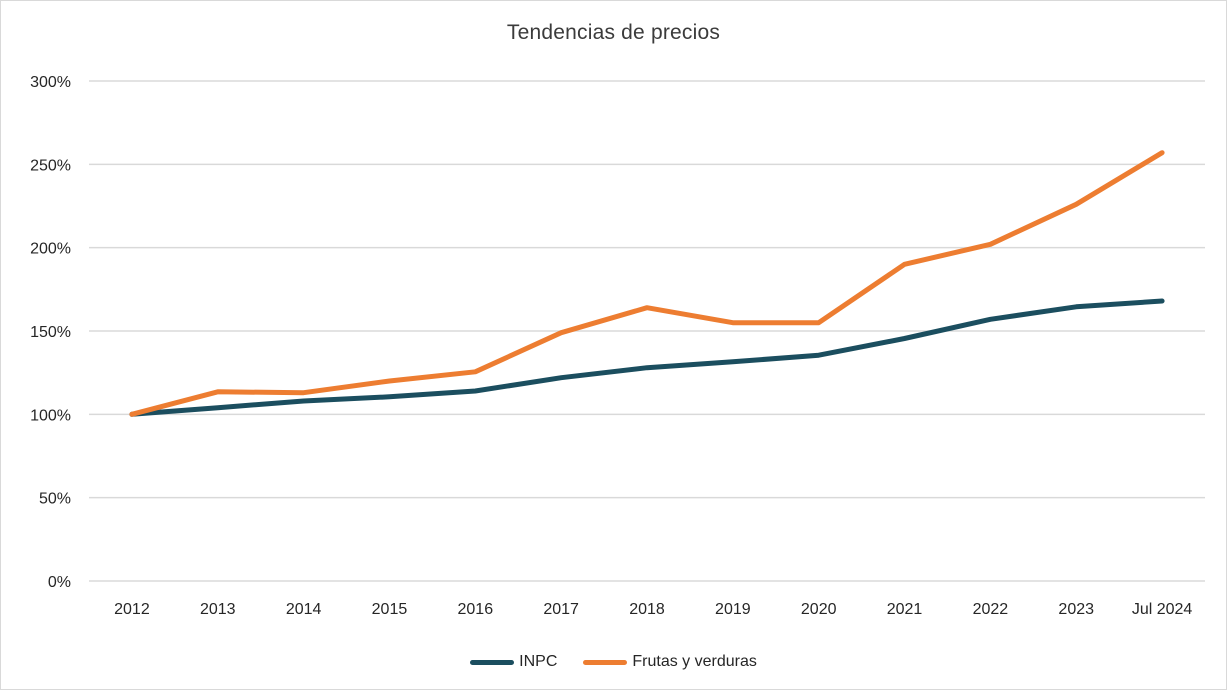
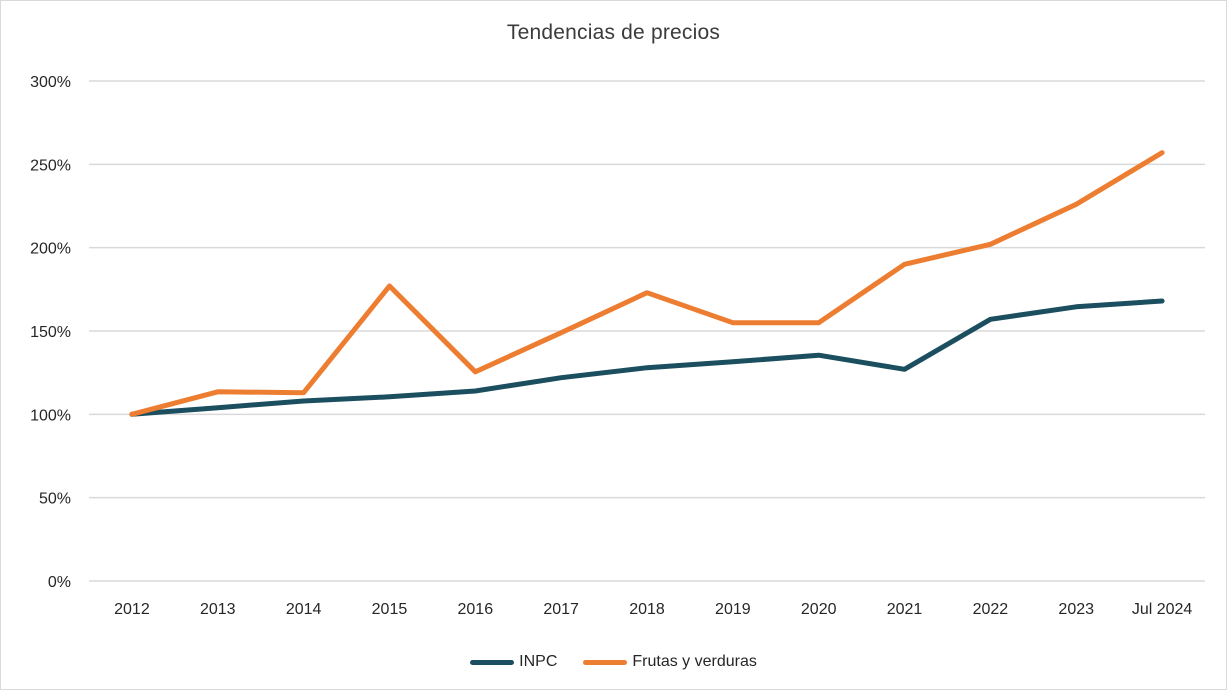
Frutas y verduras/2015: 120% -> 177%
Frutas y verduras/2018: 164% -> 173%
INPC/2021: 146% -> 127%
